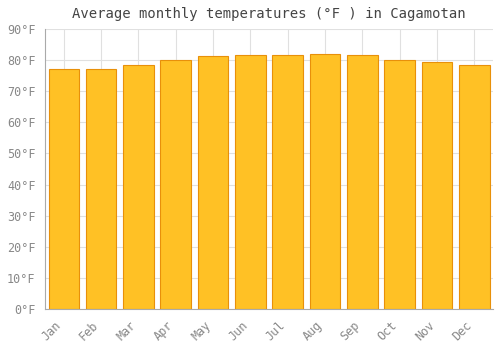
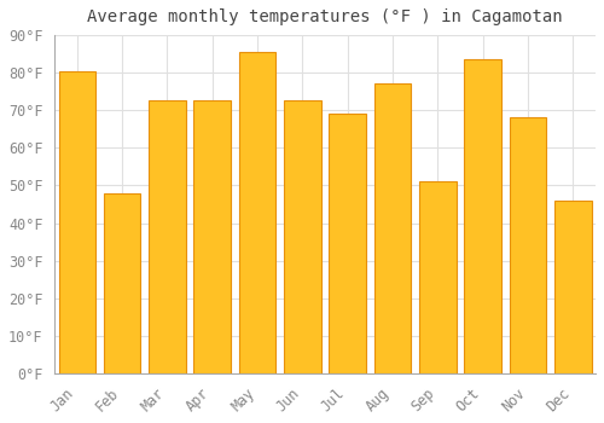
Jan: 77.2°F -> 80.5°F
Feb: 77.2°F -> 48.0°F
Mar: 78.3°F -> 72.5°F
Apr: 80.1°F -> 72.5°F
May: 81.3°F -> 85.5°F
Jun: 81.7°F -> 72.5°F
Jul: 81.5°F -> 69.0°F
Aug: 82.0°F -> 77.0°F
Sep: 81.5°F -> 51.0°F
Oct: 80.2°F -> 83.5°F
Nov: 79.3°F -> 68.0°F
Dec: 78.4°F -> 46.0°F
